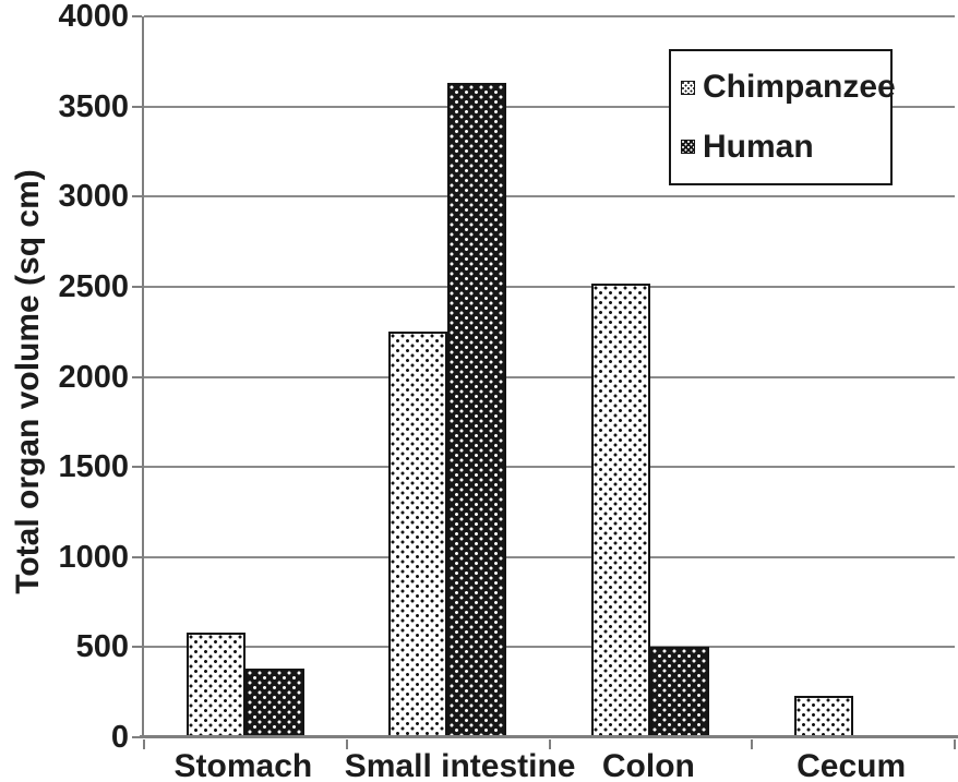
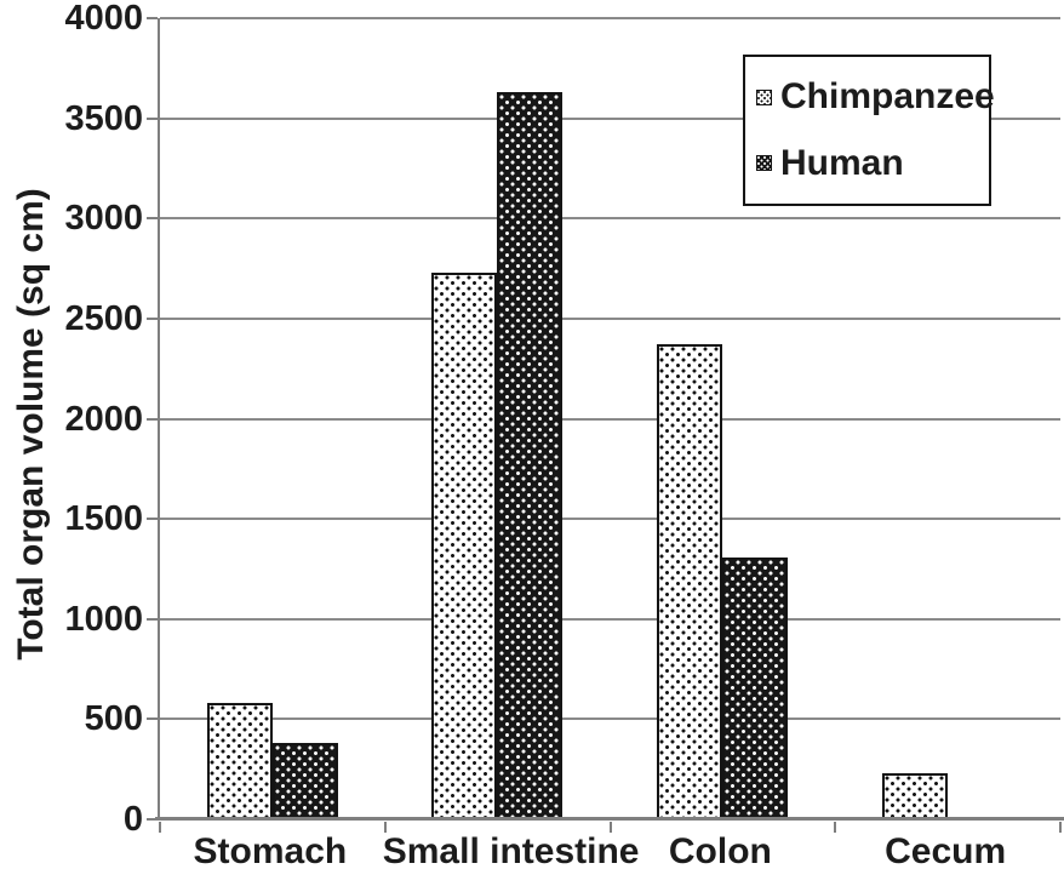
Chimpanzee/Small intestine: 2250 -> 2730
Chimpanzee/Colon: 2520 -> 2370
Human/Colon: 500 -> 1310
